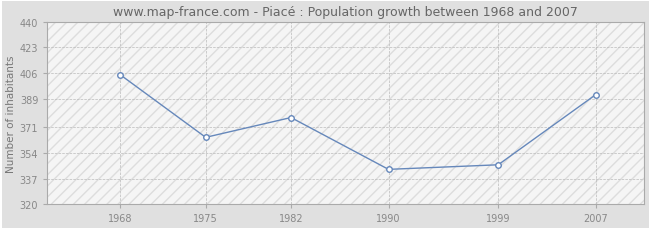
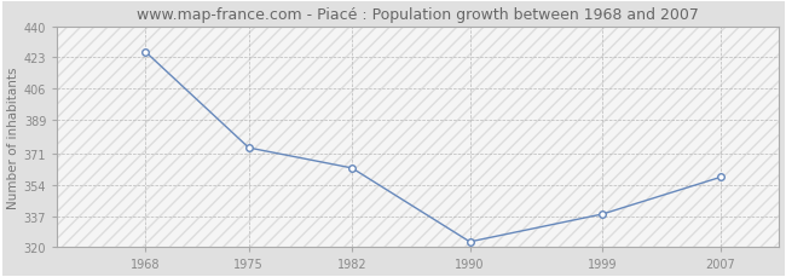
1968: 405 -> 426
1975: 364 -> 374
1982: 377 -> 363
1990: 343 -> 323
1999: 346 -> 338
2007: 392 -> 358
